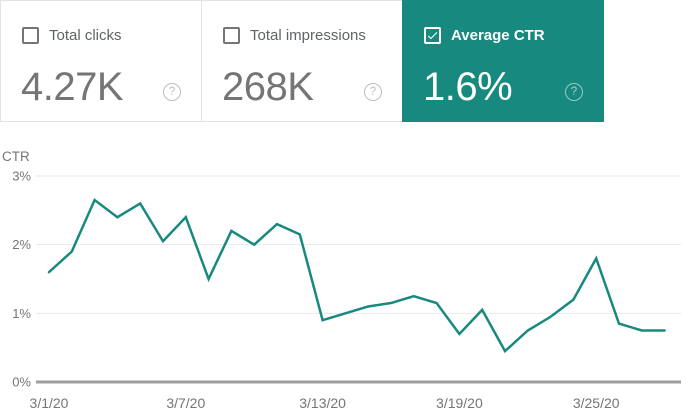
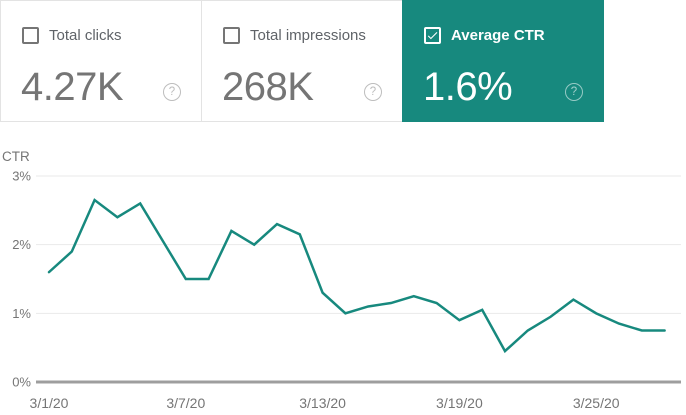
3/7/20: 2.4% -> 1.5%
3/13/20: 0.9% -> 1.3%
3/19/20: 0.7% -> 0.9%
3/25/20: 1.8% -> 1.0%
